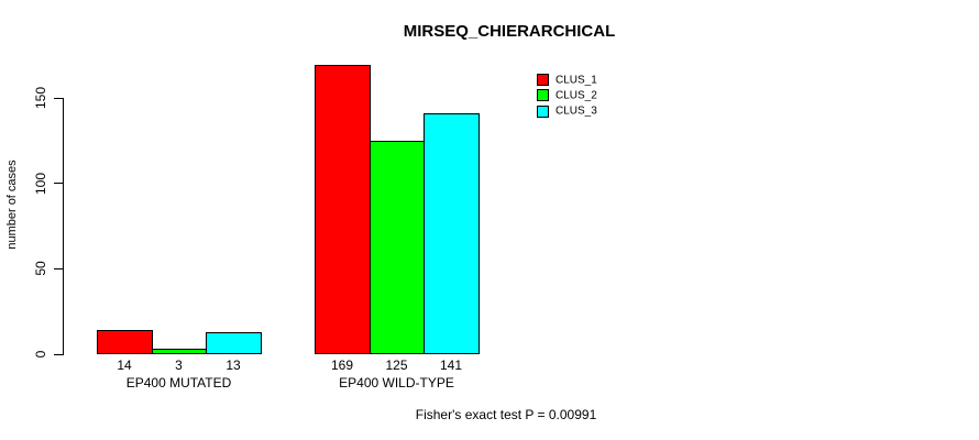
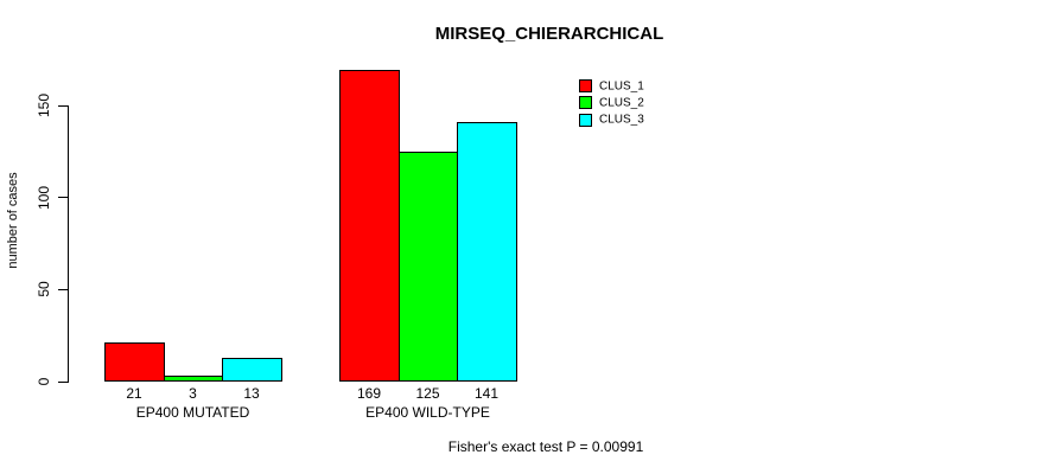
CLUS_1/EP400 MUTATED: 14 -> 21
